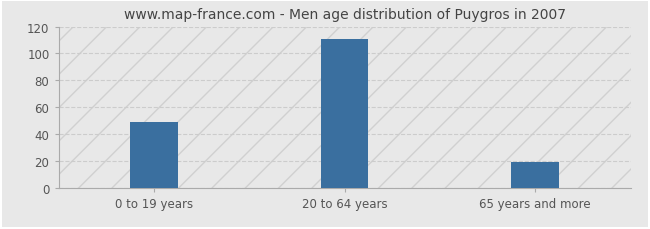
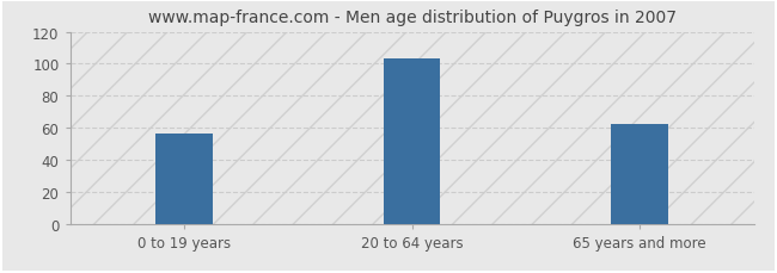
0 to 19 years: 49 -> 56
20 to 64 years: 111 -> 103
65 years and more: 19 -> 62
